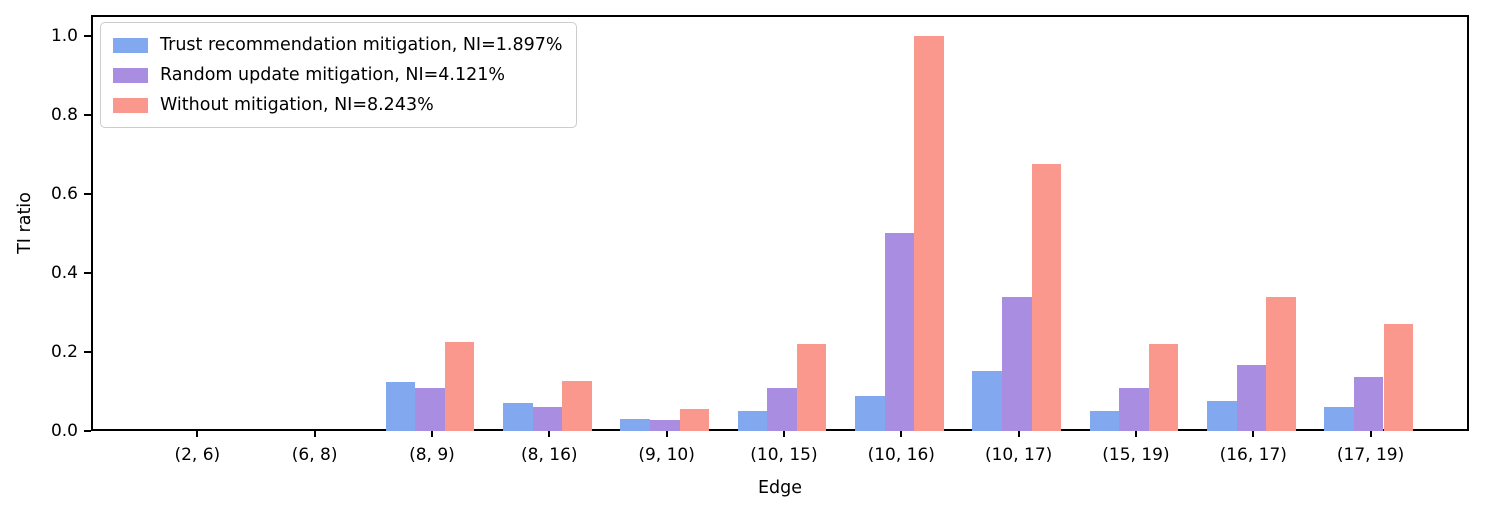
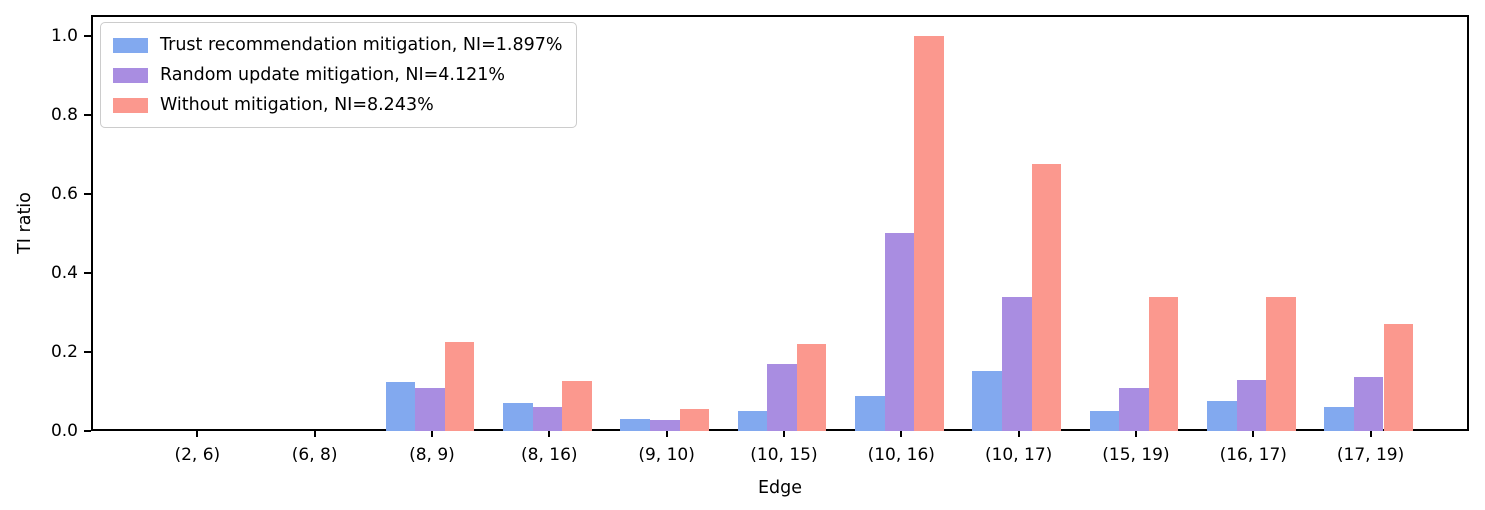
Random update mitigation, NI=4.121%/(10, 15): 0.11 -> 0.17
Without mitigation, NI=8.243%/(15, 19): 0.22 -> 0.34
Random update mitigation, NI=4.121%/(16, 17): 0.17 -> 0.13
